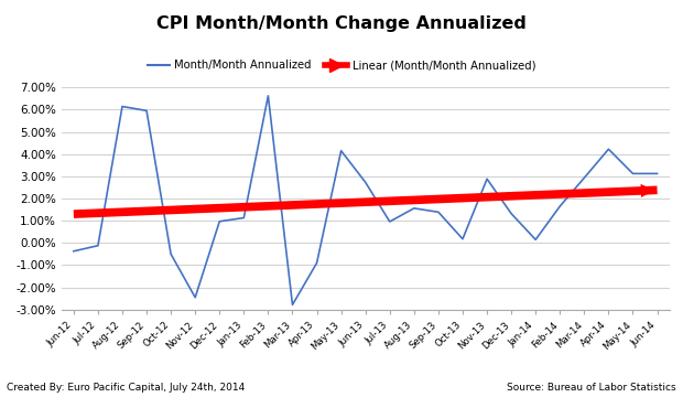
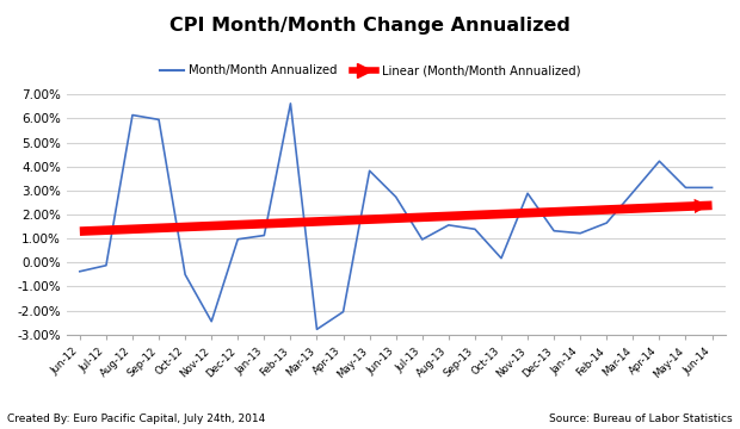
Month/Month Annualized/Apr-13: -0.90% -> -2.05%
Month/Month Annualized/May-13: 4.15% -> 3.82%
Month/Month Annualized/Jan-14: 0.15% -> 1.22%
